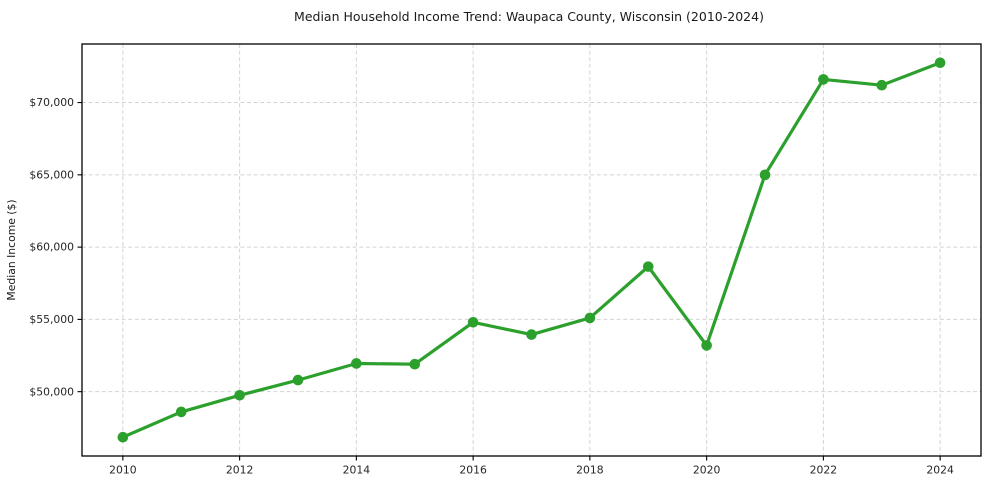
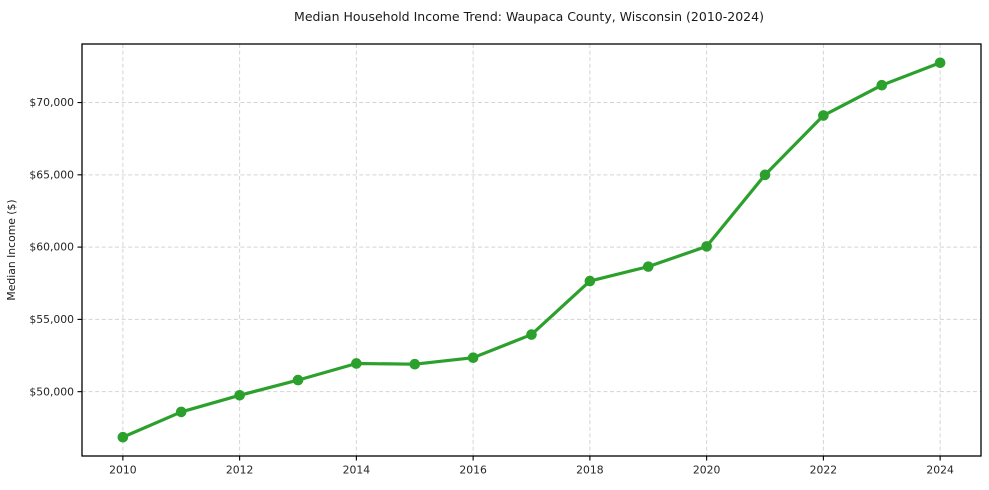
2016: $54800 -> $52400
2018: $55100 -> $57600
2020: $53200 -> $60000
2022: $71600 -> $69100
